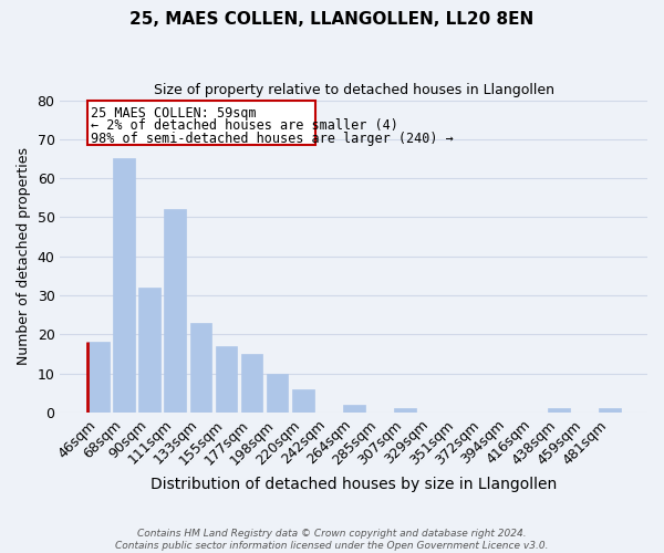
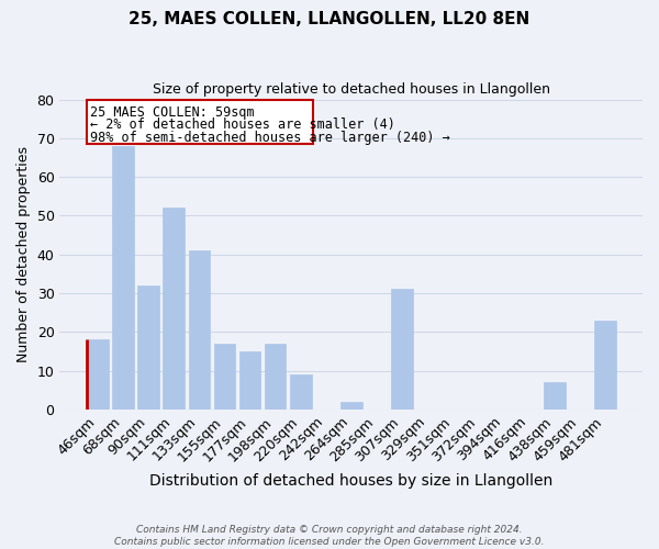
68sqm: 65 -> 68
133sqm: 23 -> 41
198sqm: 10 -> 17
220sqm: 6 -> 9
307sqm: 1 -> 31
438sqm: 1 -> 7
481sqm: 1 -> 23
